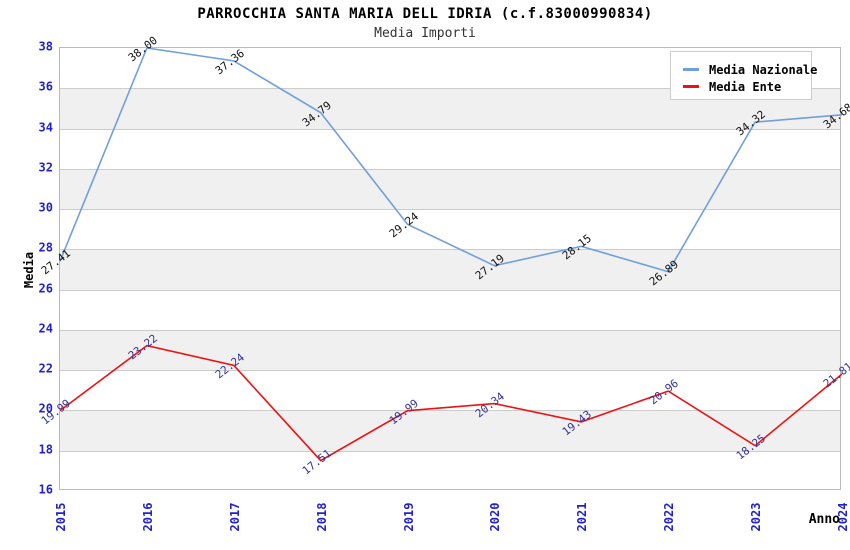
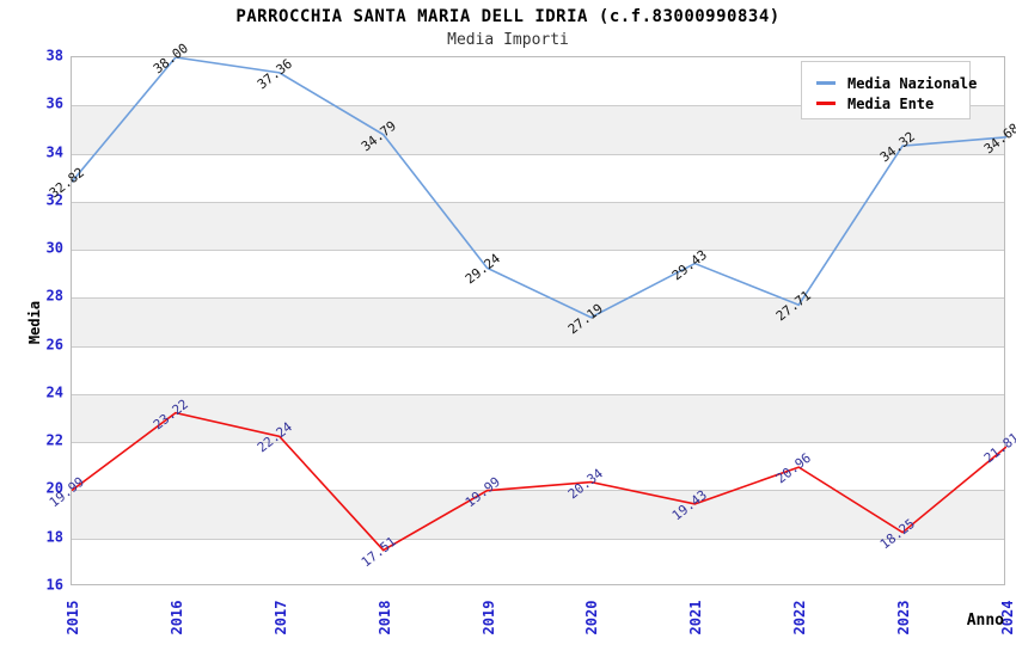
Media Nazionale/2015: 27.41 -> 32.82
Media Nazionale/2021: 28.15 -> 29.43
Media Nazionale/2022: 26.89 -> 27.71
